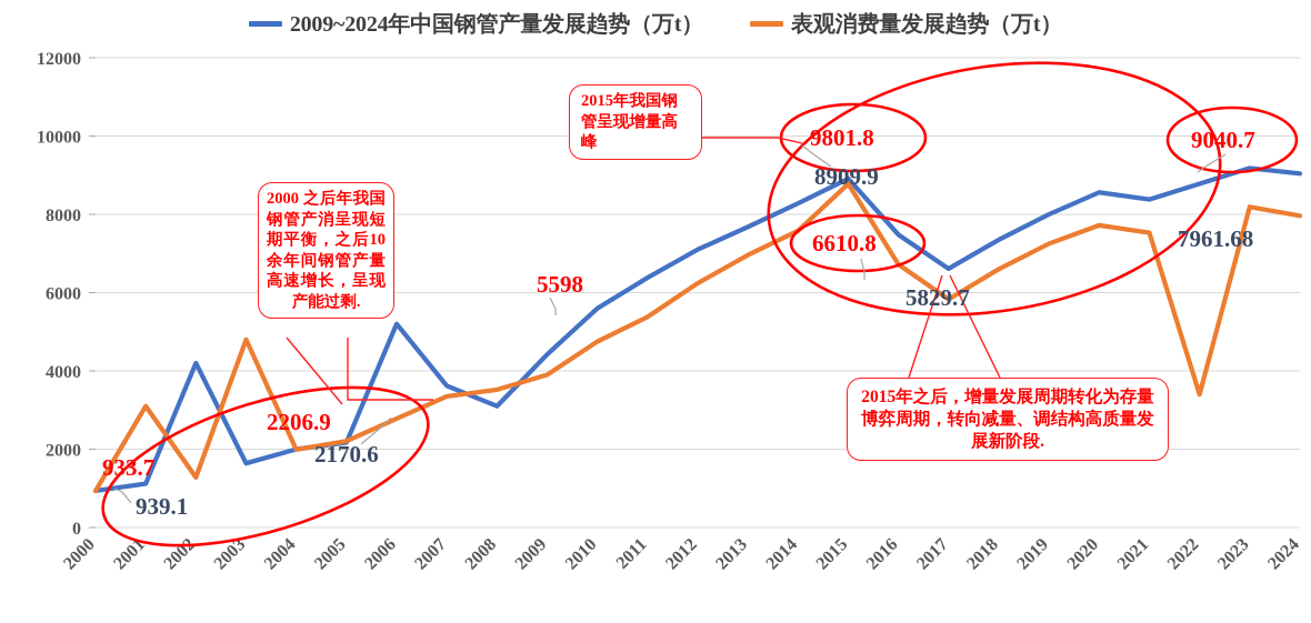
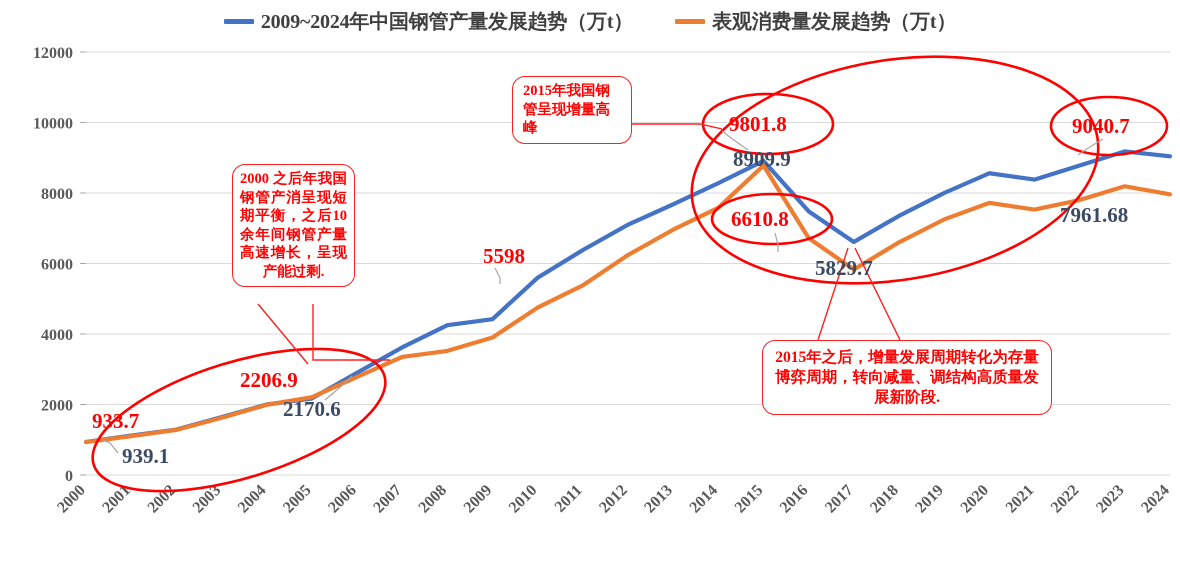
表观消费量发展趋势（万t）/2001: 3100 -> 1100
2009~2024年中国钢管产量发展趋势（万t）/2002: 4200 -> 1300
表观消费量发展趋势（万t）/2003: 4800 -> 1600
2009~2024年中国钢管产量发展趋势（万t）/2006: 5200 -> 2900
2009~2024年中国钢管产量发展趋势（万t）/2008: 3100 -> 4200
表观消费量发展趋势（万t）/2022: 3400 -> 7800
